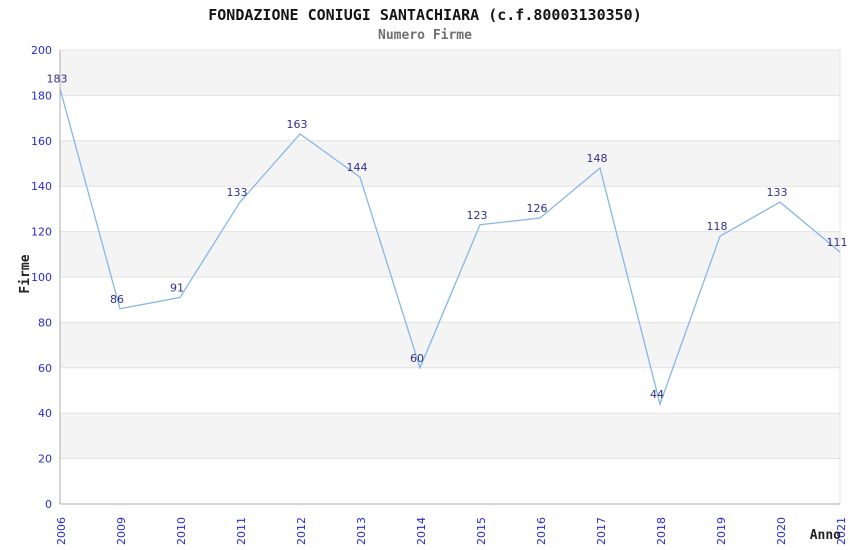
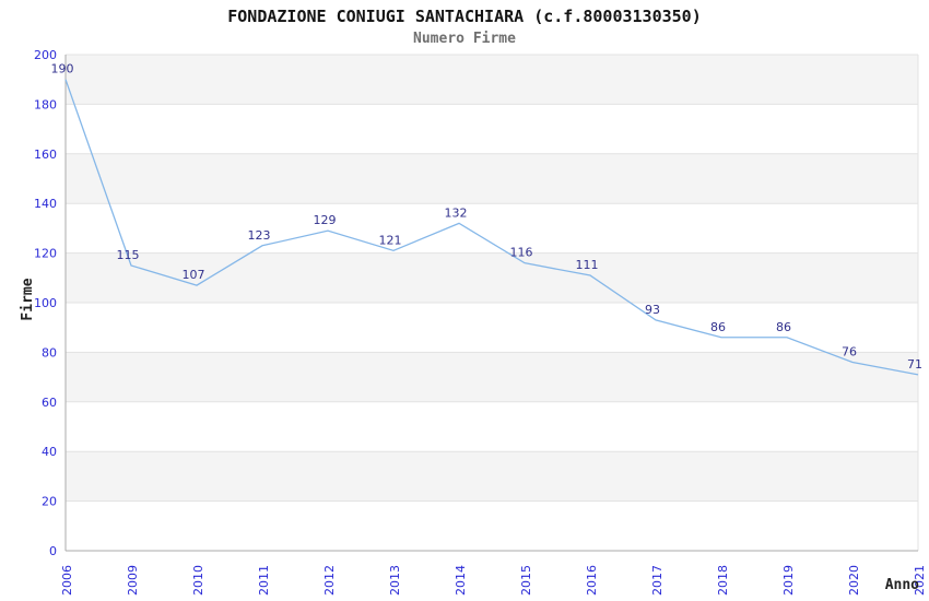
2006: 183 -> 190
2009: 86 -> 115
2010: 91 -> 107
2011: 133 -> 123
2012: 163 -> 129
2013: 144 -> 121
2014: 60 -> 132
2015: 123 -> 116
2016: 126 -> 111
2017: 148 -> 93
2018: 44 -> 86
2019: 118 -> 86
2020: 133 -> 76
2021: 111 -> 71
